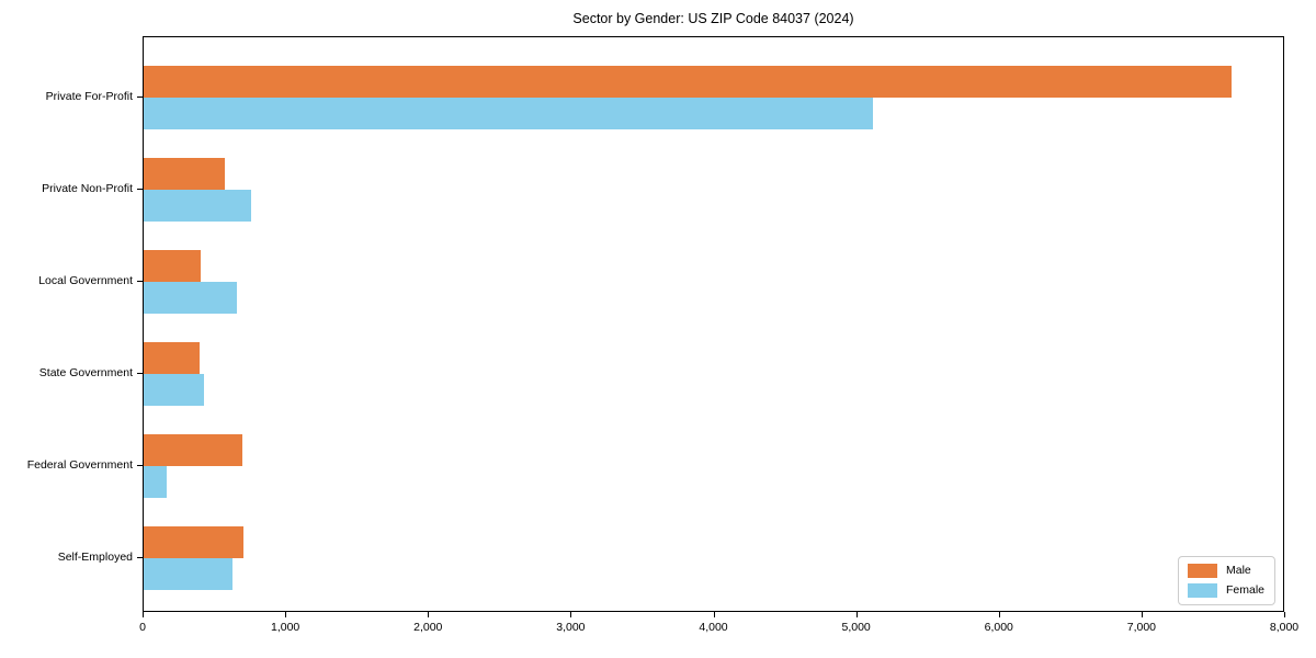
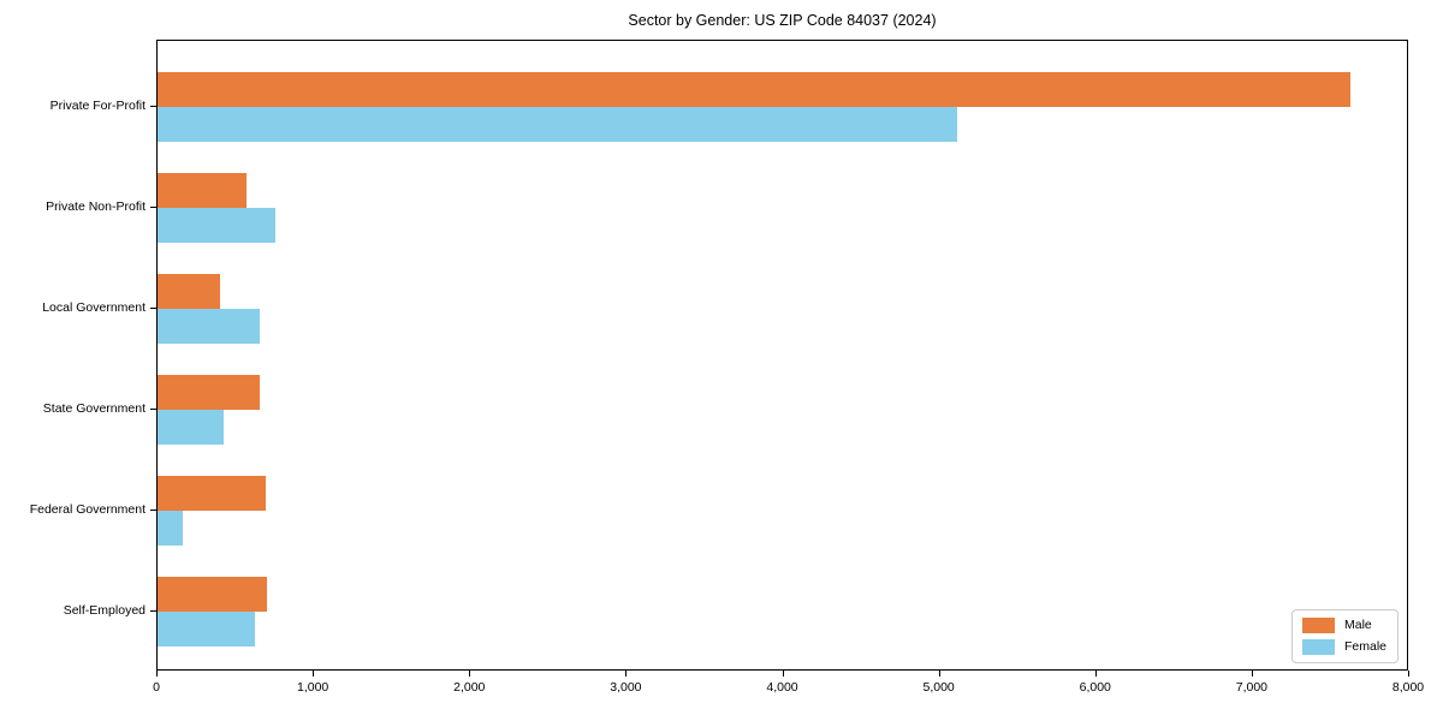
Male/State Government: 390 -> 650
